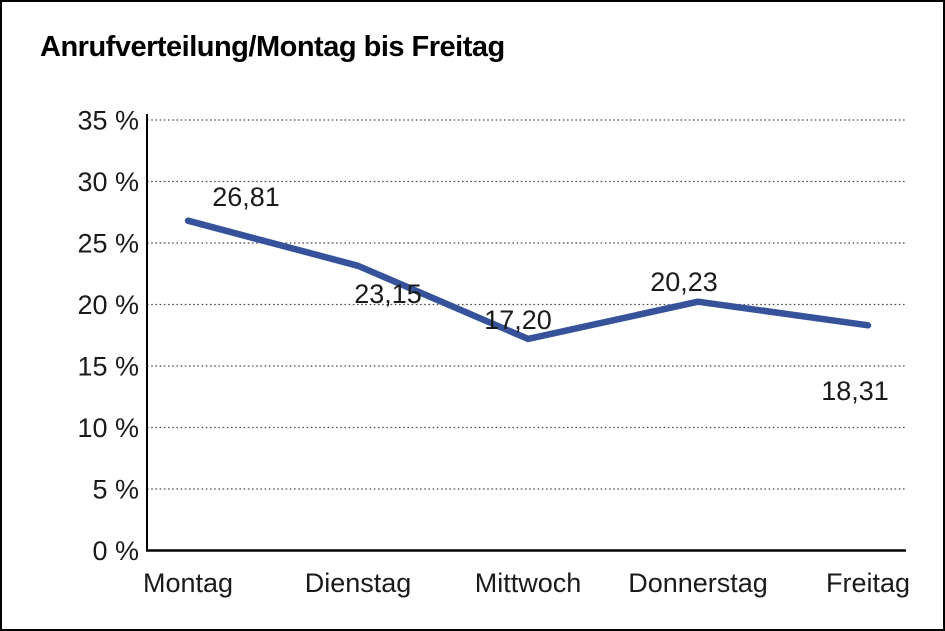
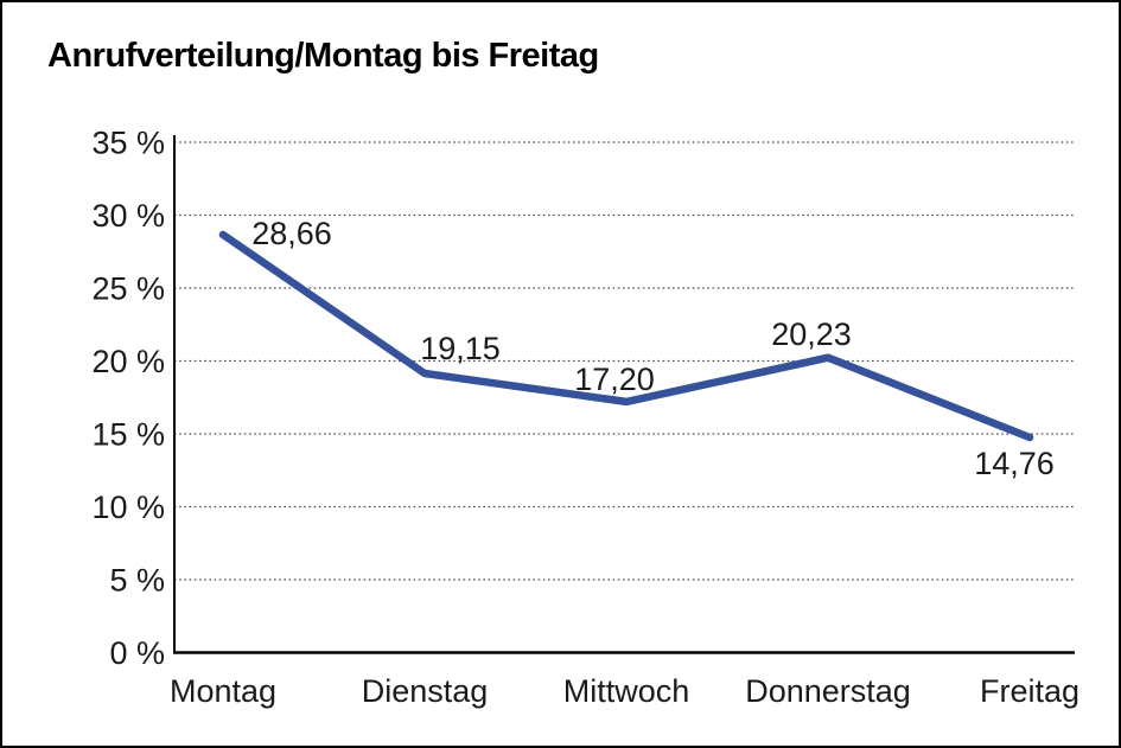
Montag: 26,81 -> 28,66
Dienstag: 23,15 -> 19,15
Freitag: 18,31 -> 14,76
